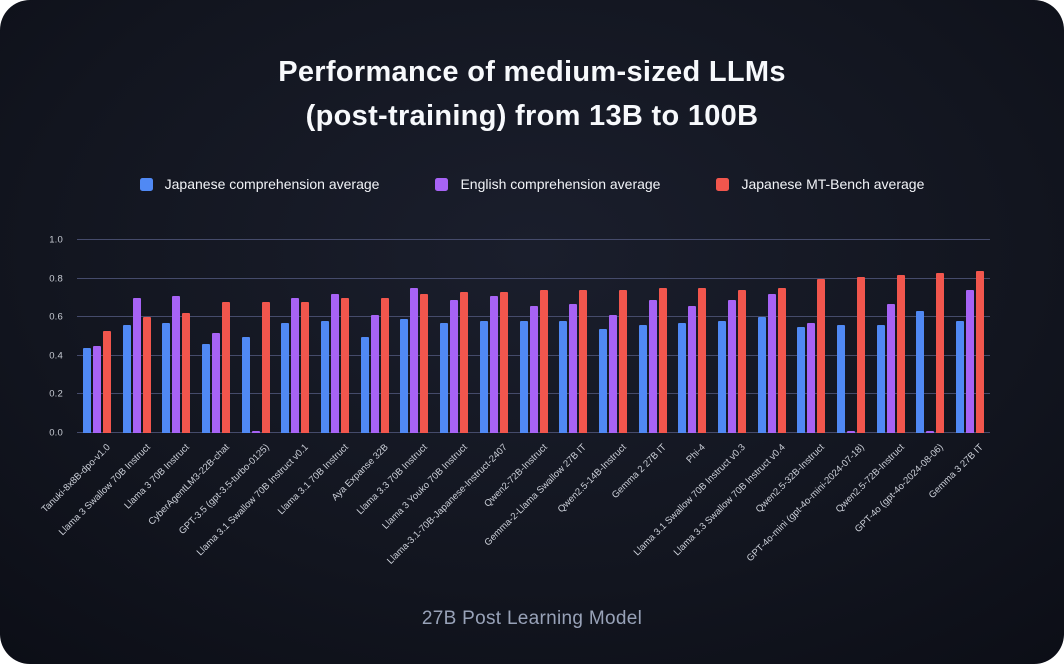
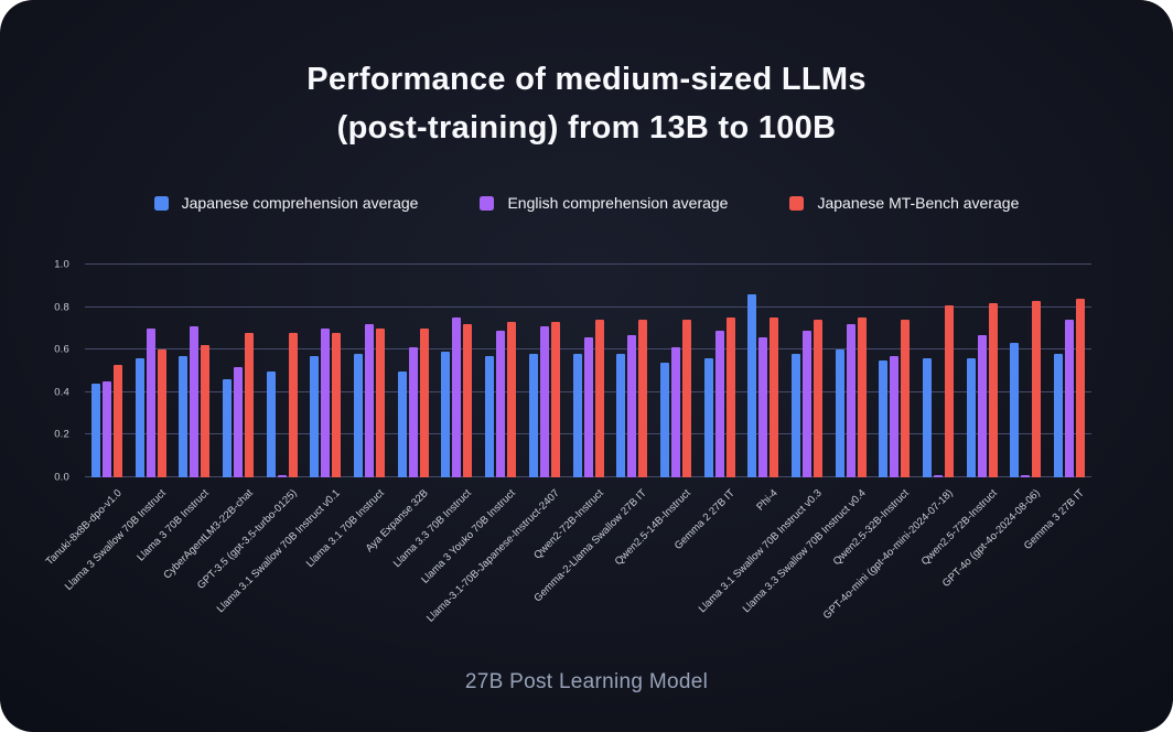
Japanese comprehension average/Phi-4: 0.57 -> 0.86
Japanese MT-Bench average/Qwen2.5-32B-Instruct: 0.80 -> 0.74
